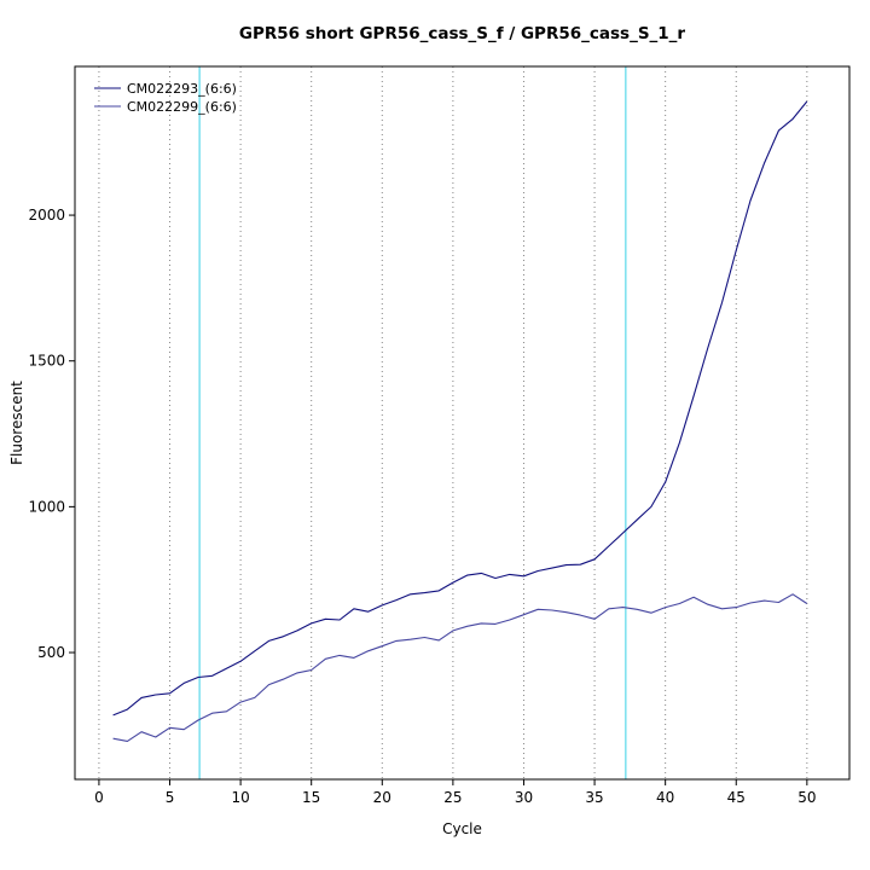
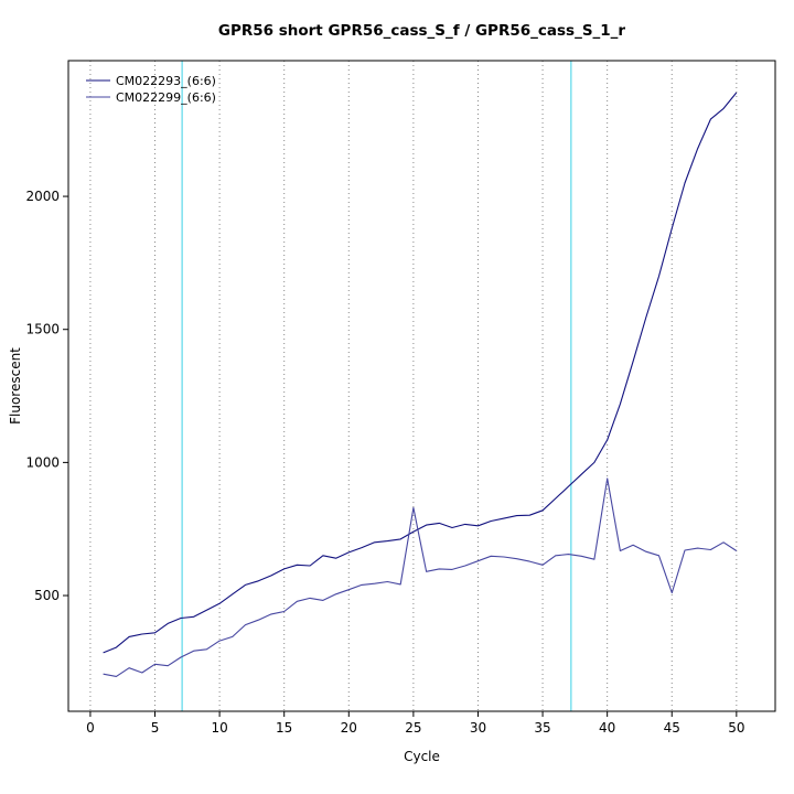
CM022299_(6:6)/25: 580 -> 830
CM022299_(6:6)/40: 660 -> 940
CM022299_(6:6)/45: 660 -> 510
